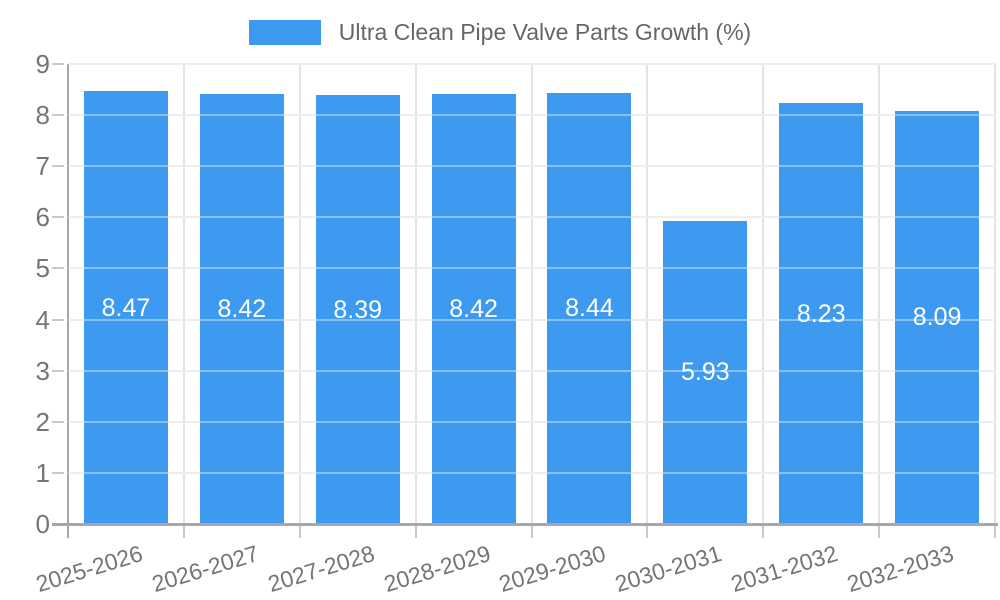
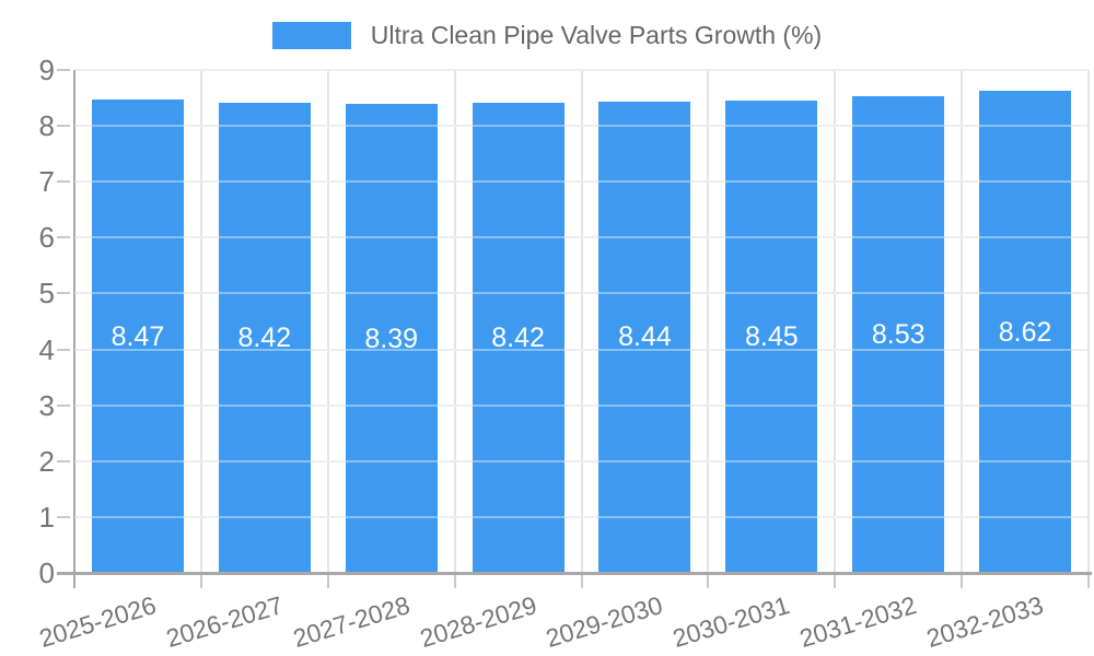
2030-2031: 5.93 -> 8.45
2031-2032: 8.23 -> 8.53
2032-2033: 8.09 -> 8.62
